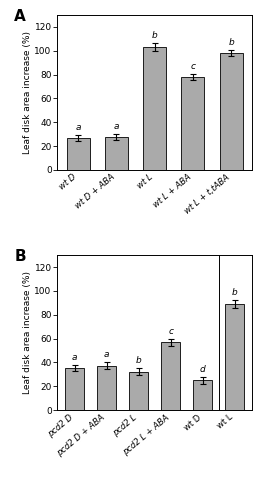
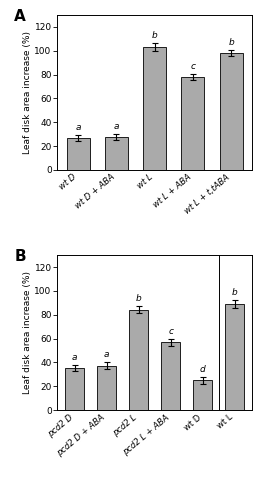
pcd2 L: 32 -> 84
